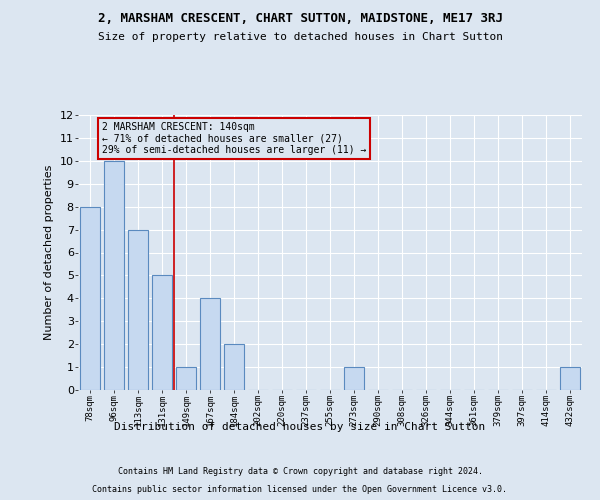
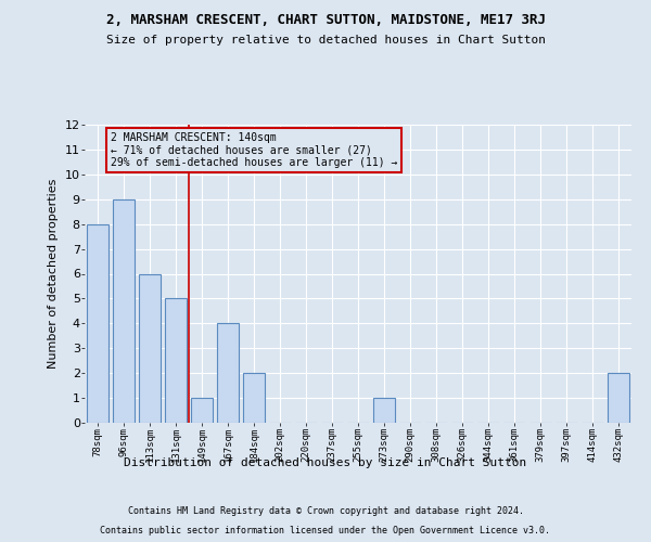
96sqm: 10 -> 9
113sqm: 7 -> 6
432sqm: 1 -> 2
